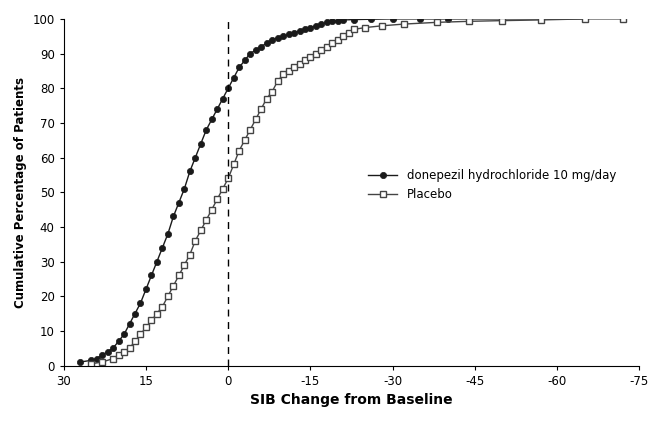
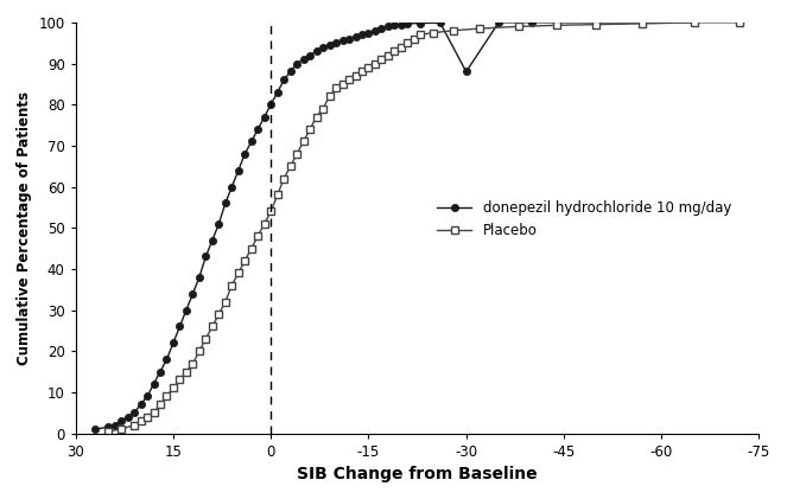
donepezil hydrochloride 10 mg/day/-30: 100.0 -> 88.0
